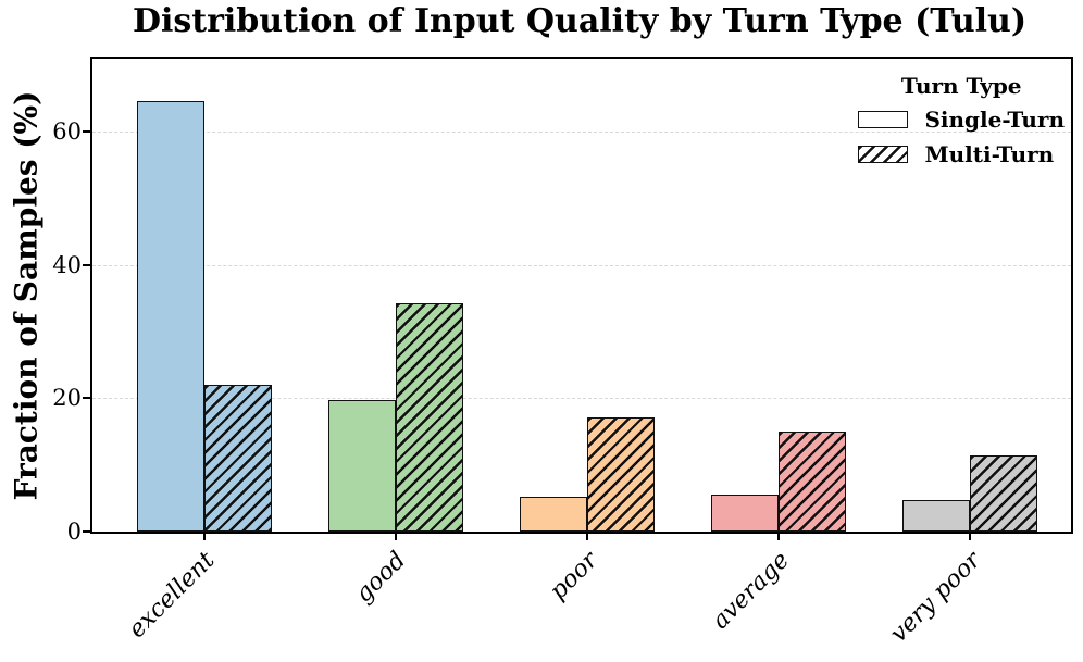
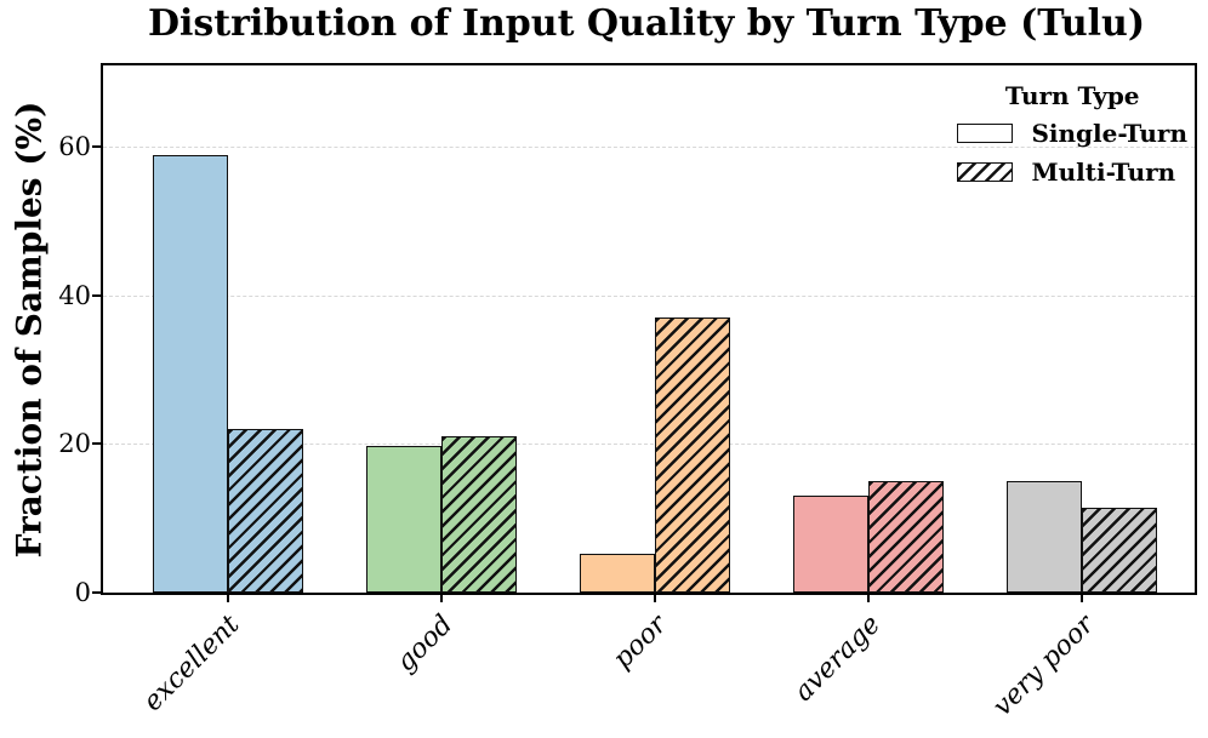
Single-Turn/excellent: 65 -> 59
Multi-Turn/good: 34 -> 21
Multi-Turn/poor: 17 -> 37
Single-Turn/average: 6 -> 13
Single-Turn/very poor: 5 -> 15
